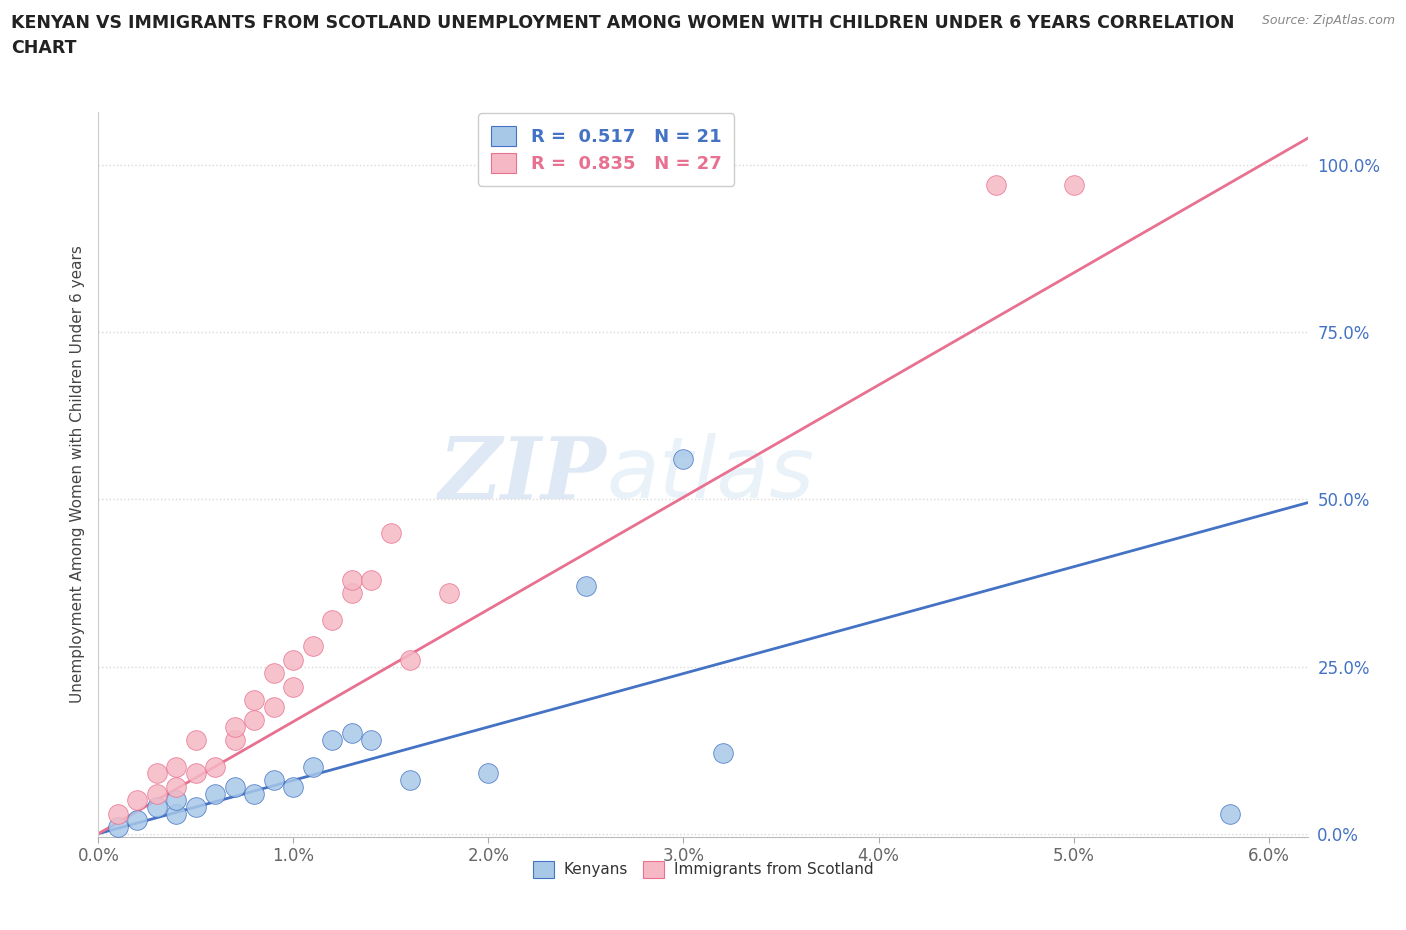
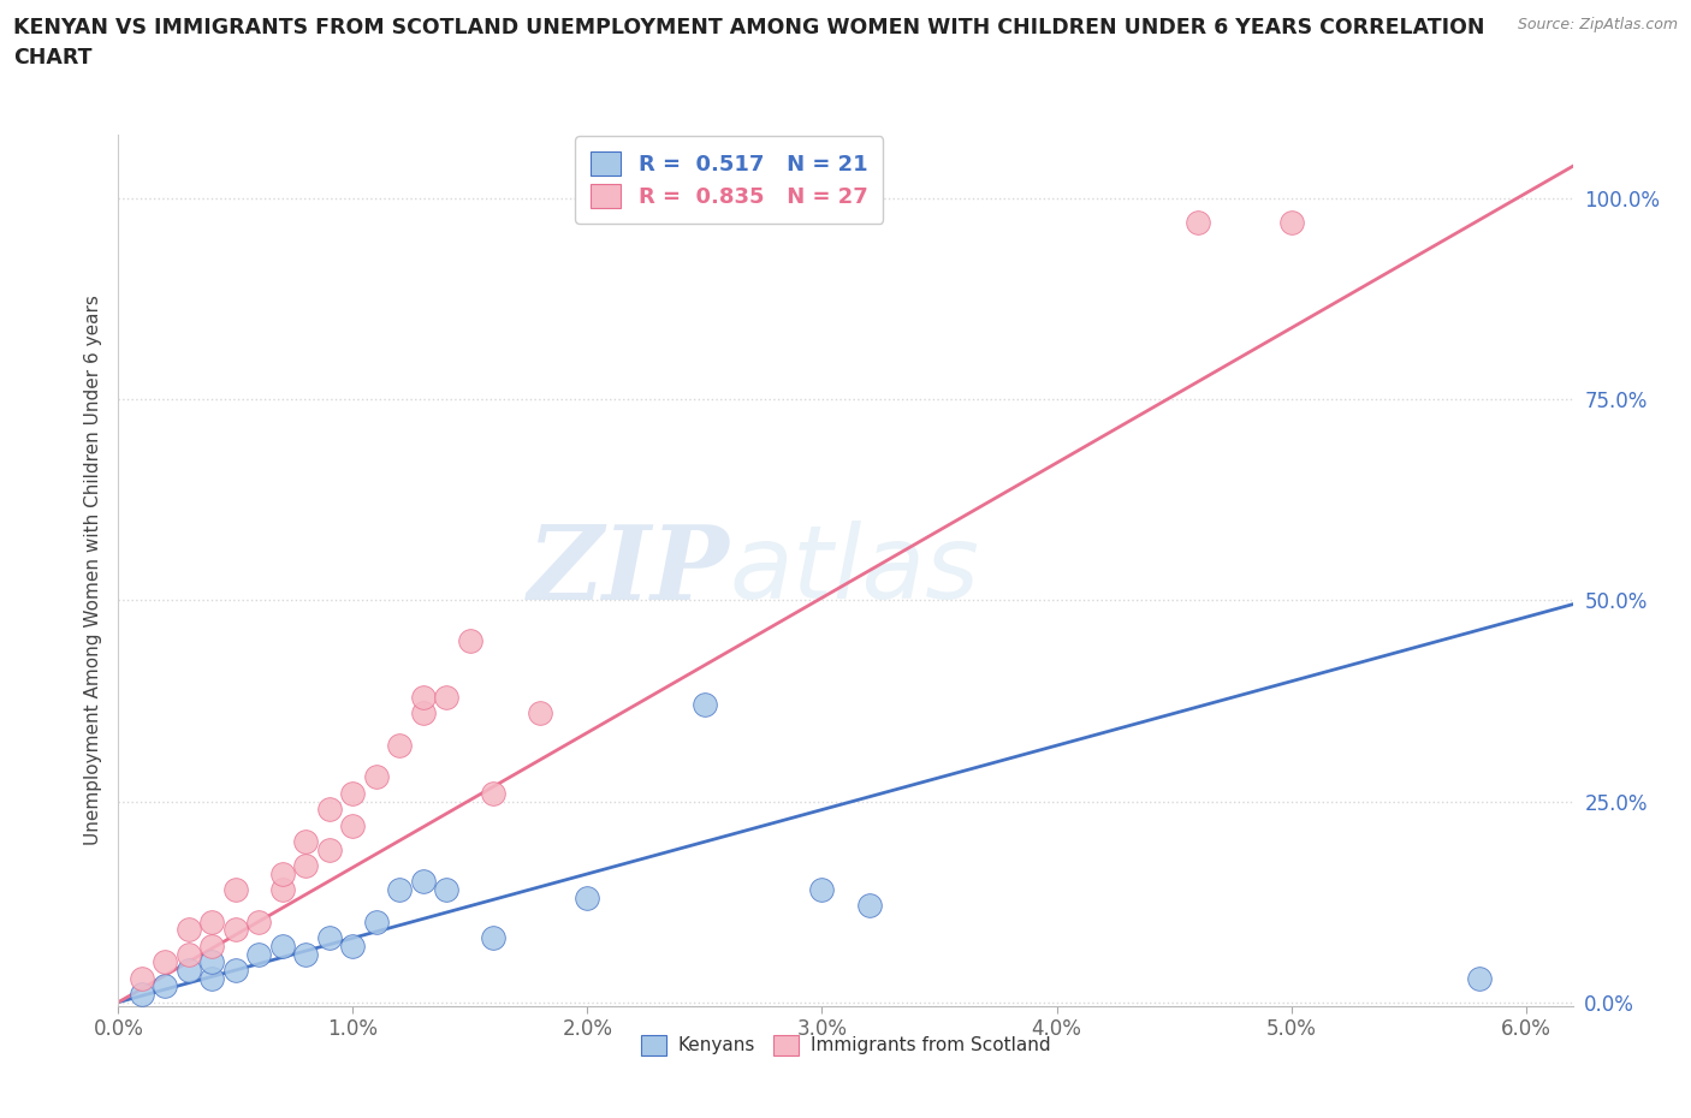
Kenyans/2.0%: 9% -> 13%
Kenyans/3.0%: 56% -> 14%
